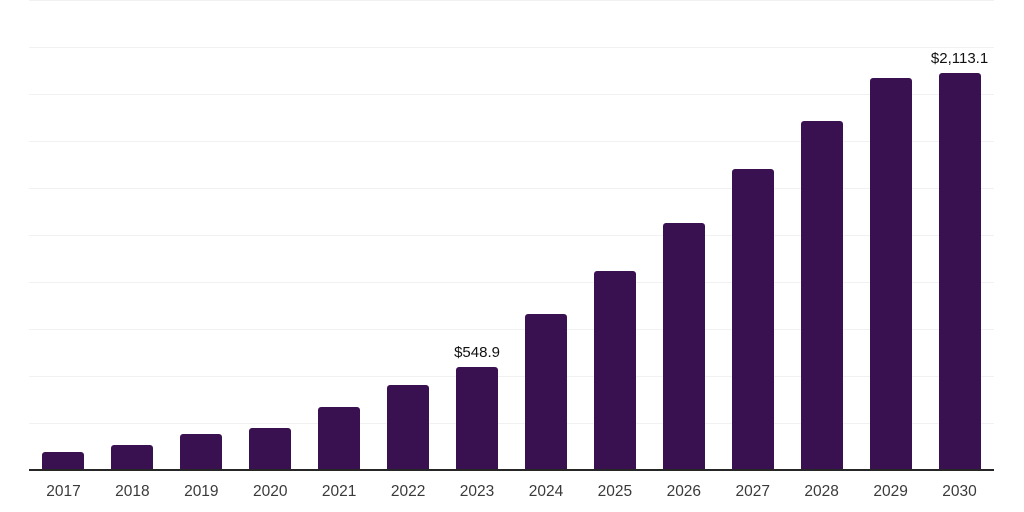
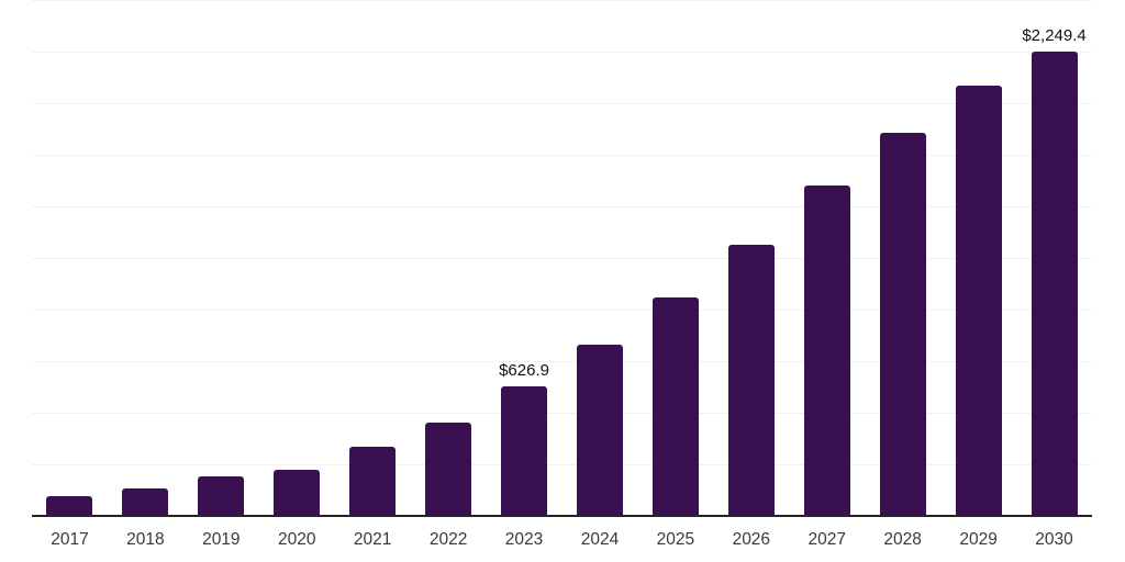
2023: $548.9 -> $626.9
2030: $2,113.1 -> $2,249.4
